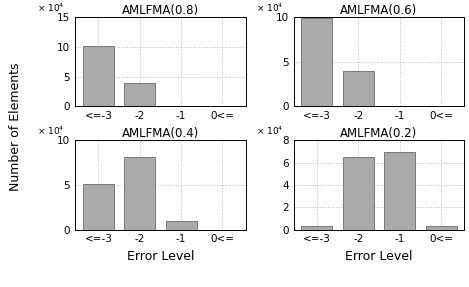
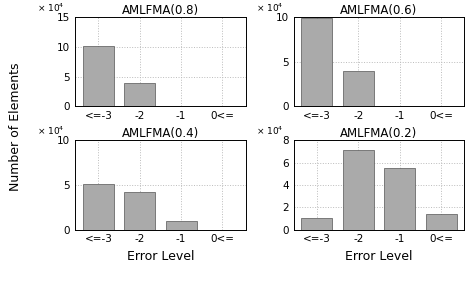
AMLFMA(0.4)/-2: 8.1 -> 4.2
AMLFMA(0.2)/<=-3: 0.3 -> 1.0
AMLFMA(0.2)/-2: 6.5 -> 7.1
AMLFMA(0.2)/-1: 7.0 -> 5.5
AMLFMA(0.2)/0<=: 0.3 -> 1.4
